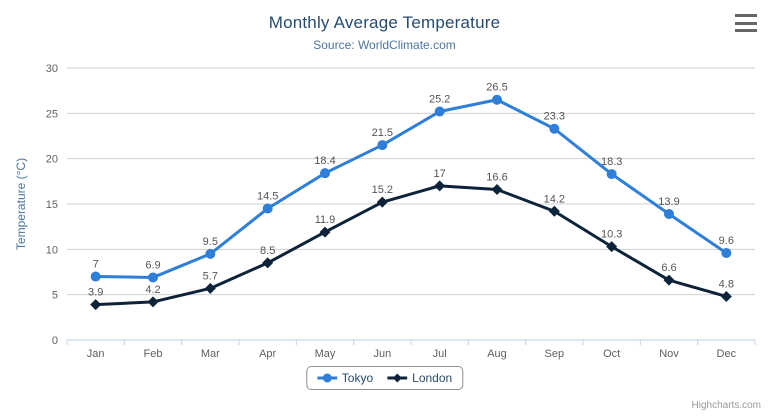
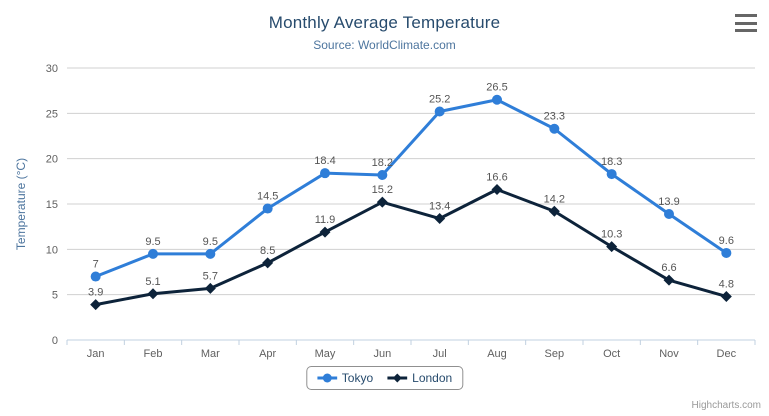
Tokyo/Feb: 6.9 -> 9.5
London/Feb: 4.2 -> 5.1
Tokyo/Jun: 21.5 -> 18.2
London/Jul: 17 -> 13.4
